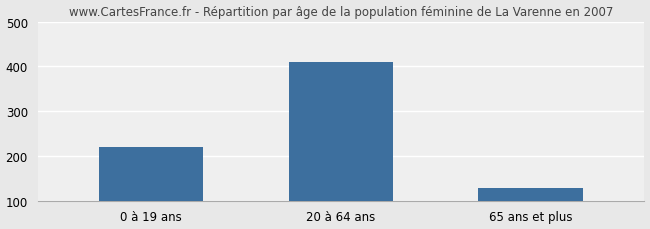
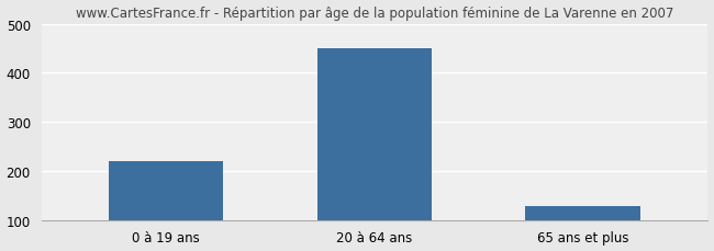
20 à 64 ans: 410 -> 450
